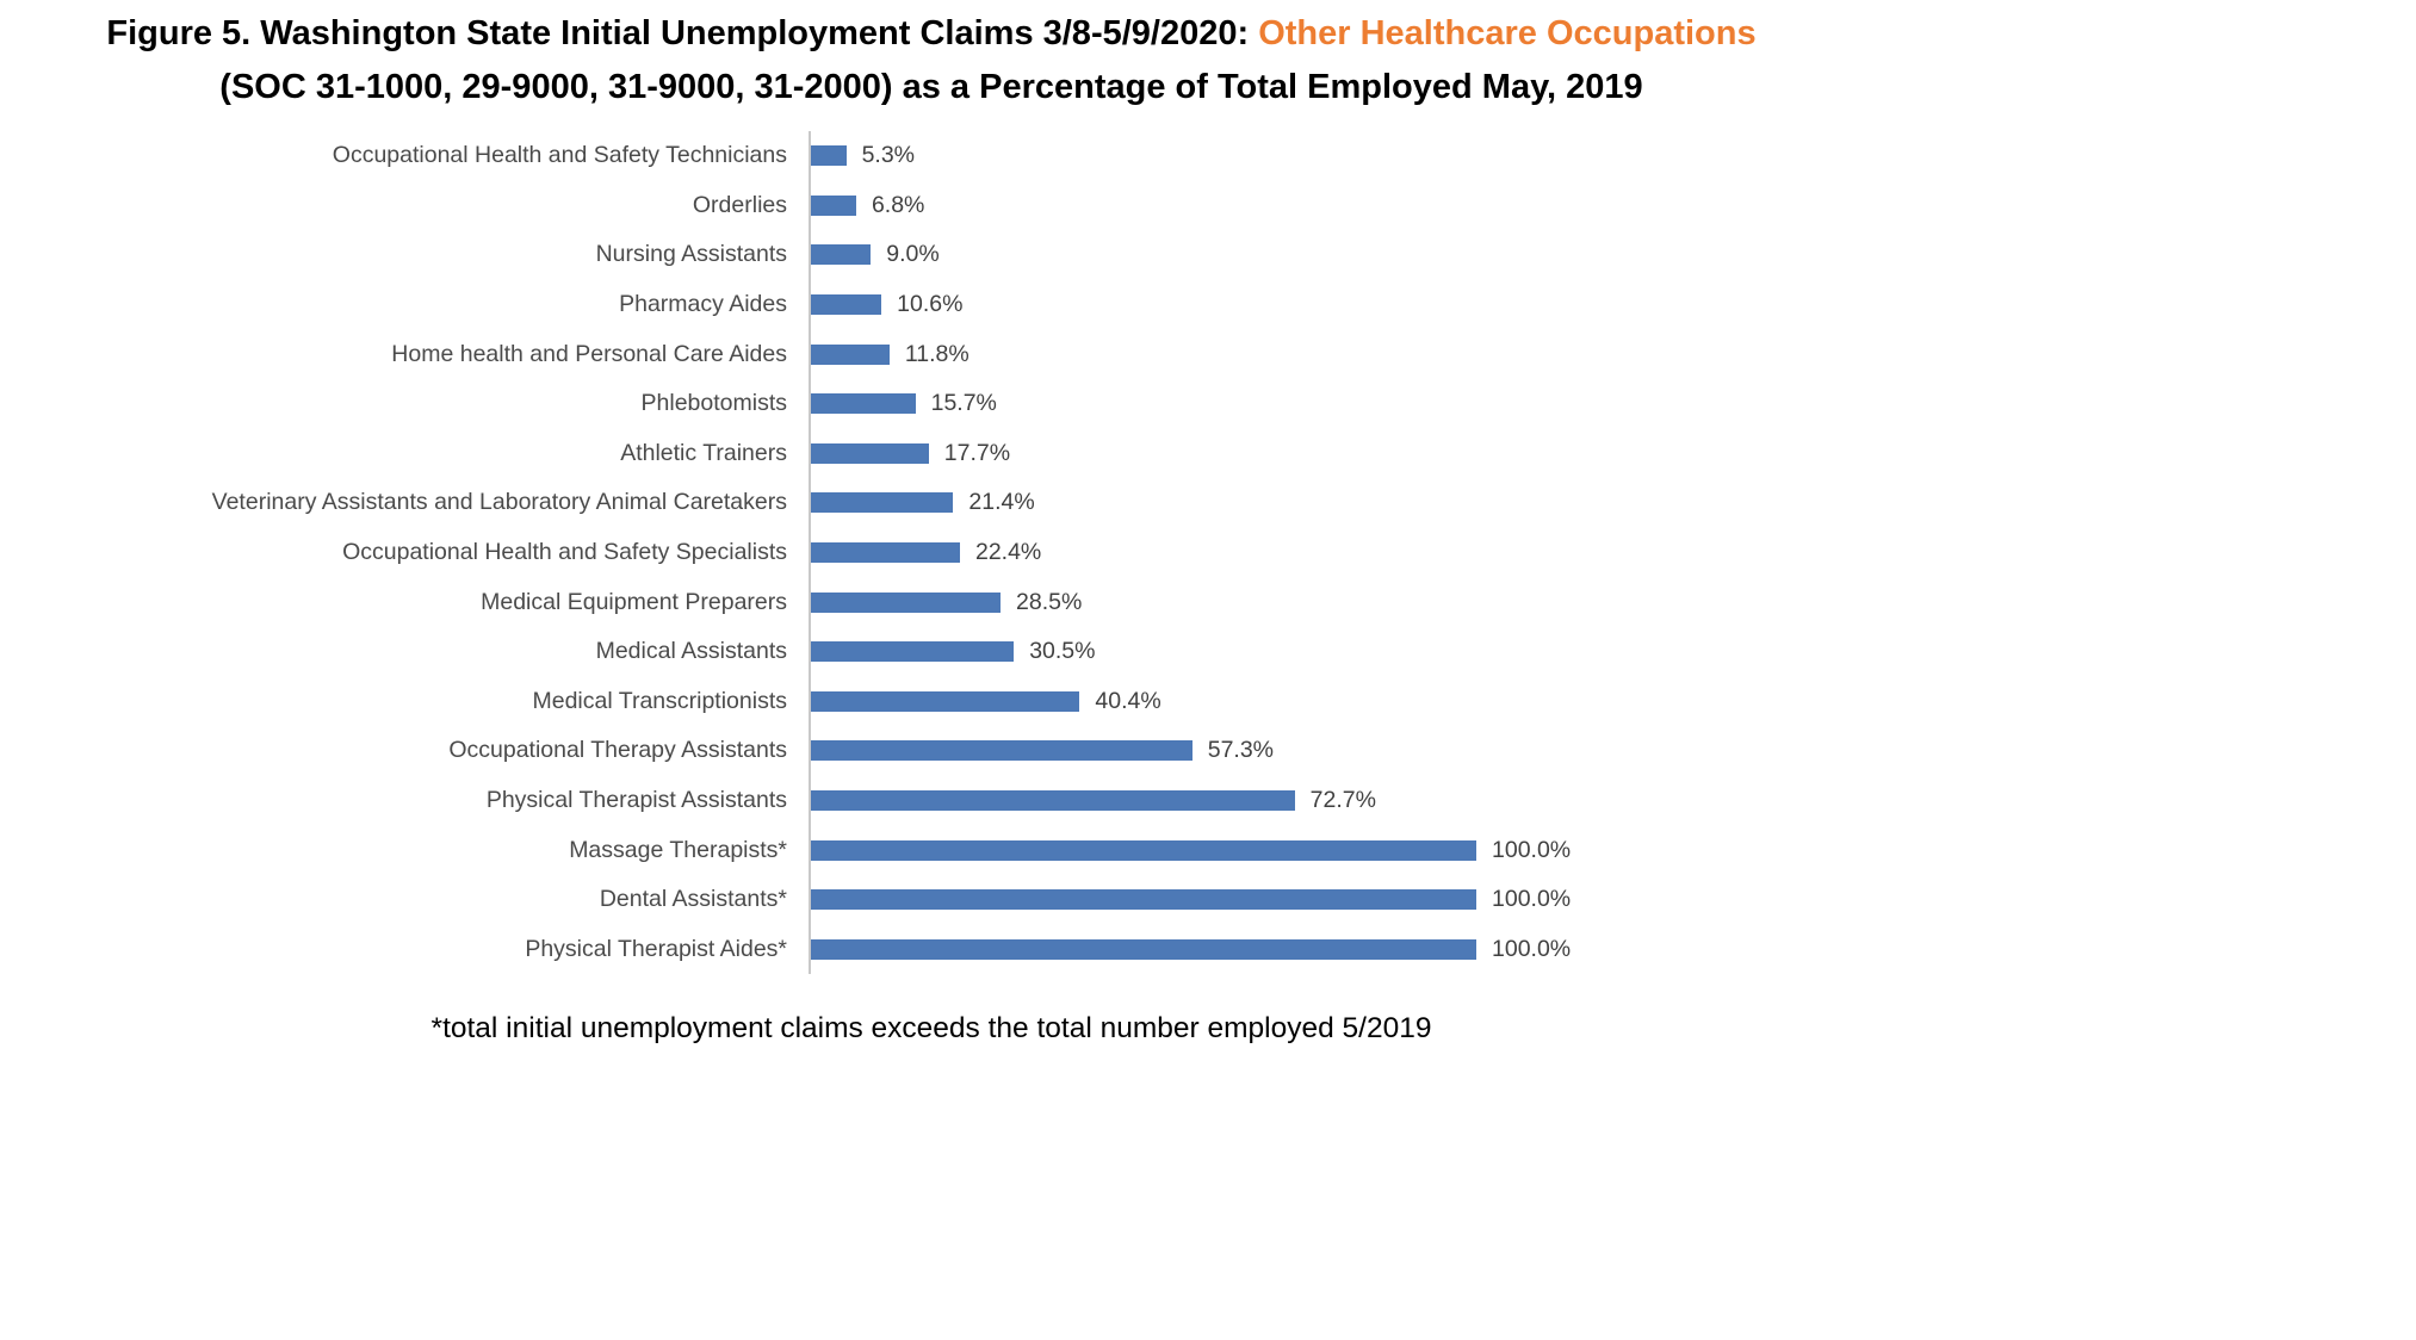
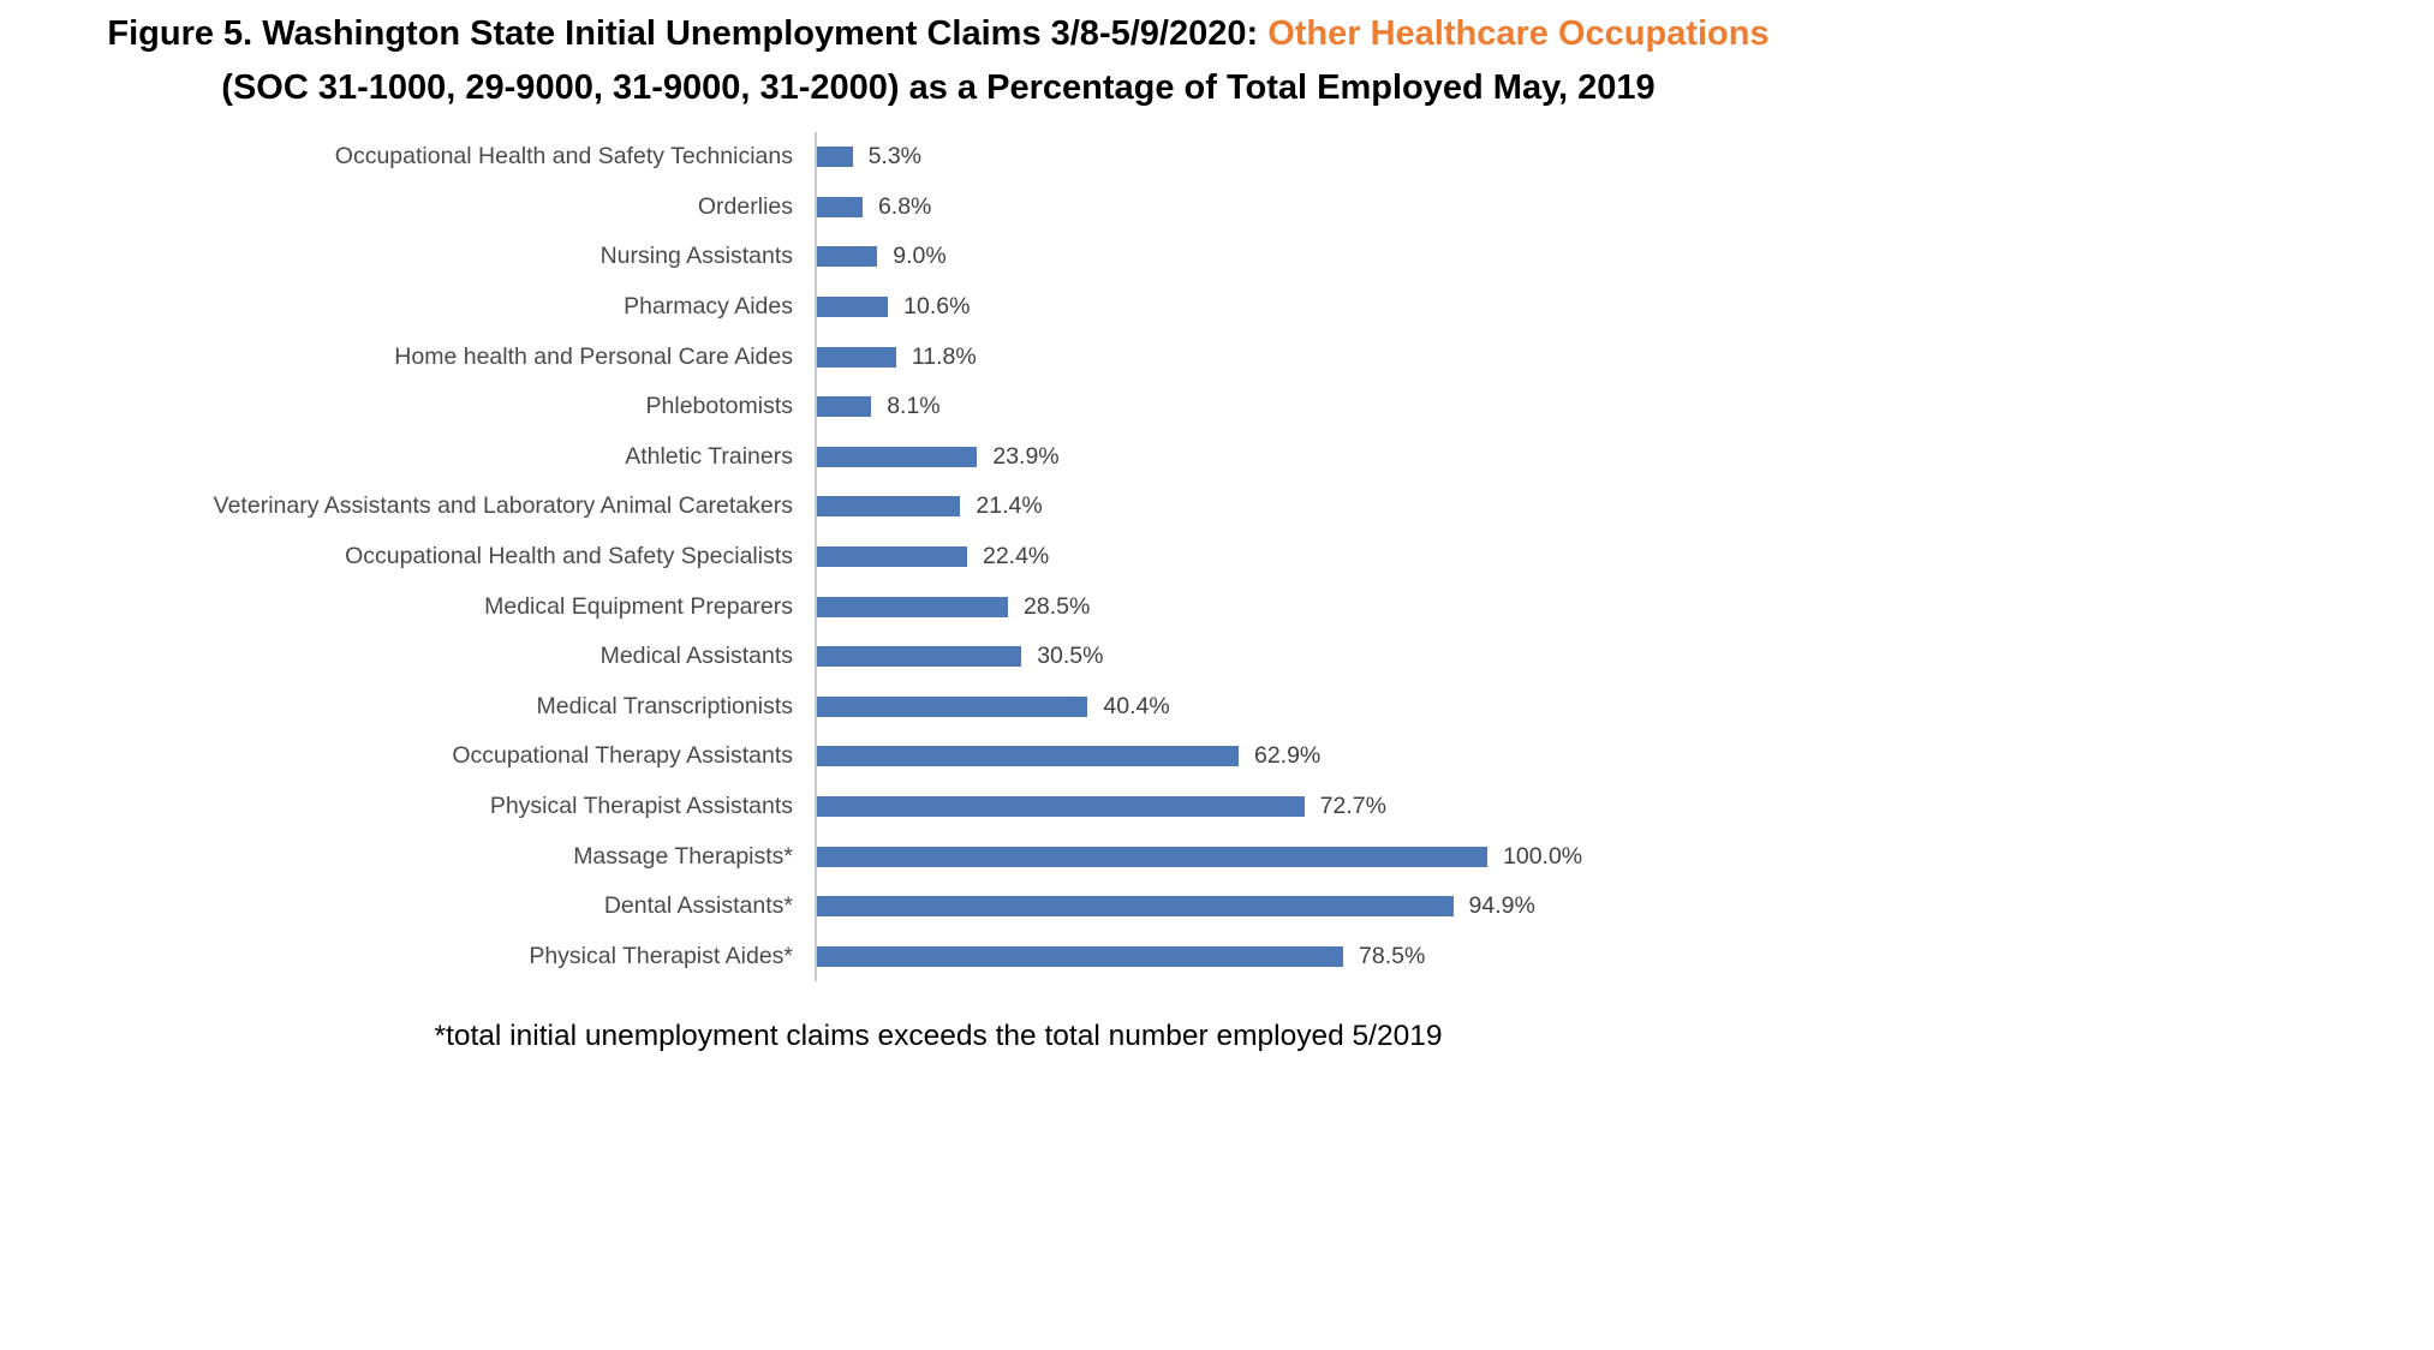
Phlebotomists: 15.7% -> 8.1%
Athletic Trainers: 17.7% -> 23.9%
Occupational Therapy Assistants: 57.3% -> 62.9%
Dental Assistants*: 100.0% -> 94.9%
Physical Therapist Aides*: 100.0% -> 78.5%
